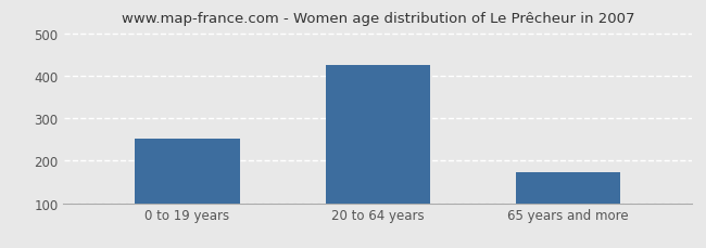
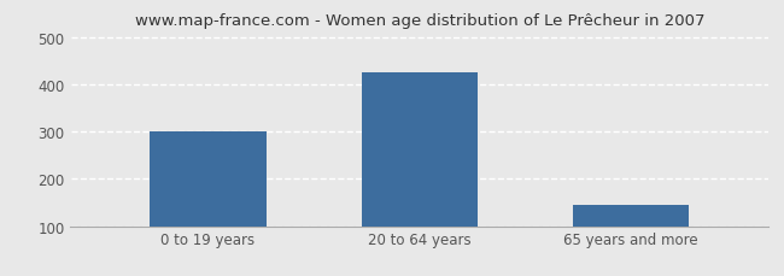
0 to 19 years: 253 -> 300
65 years and more: 172 -> 145
